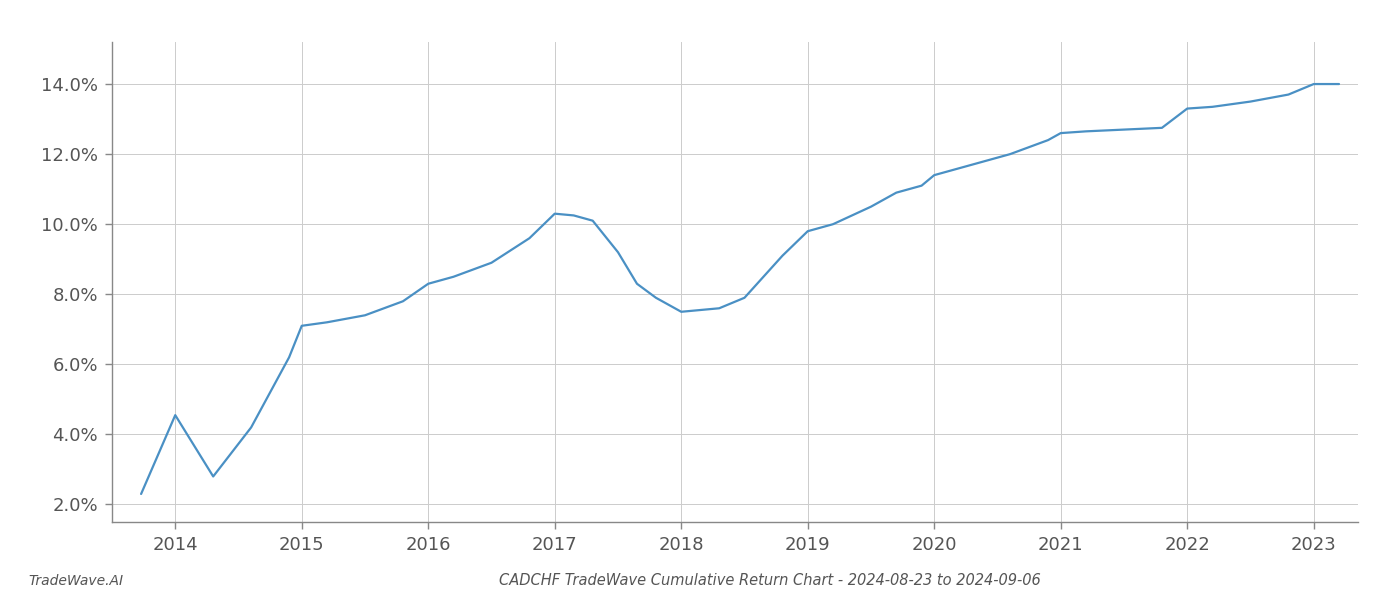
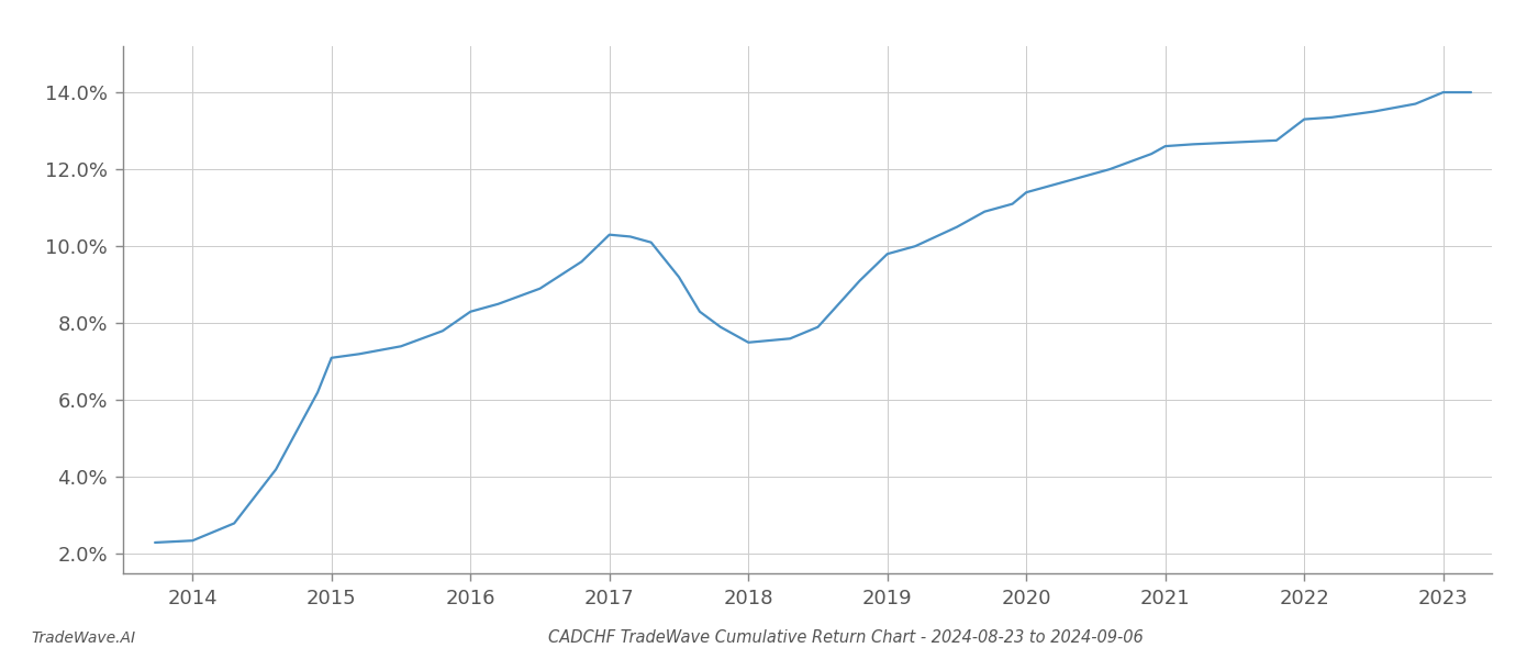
2014: 4.55% -> 2.35%
